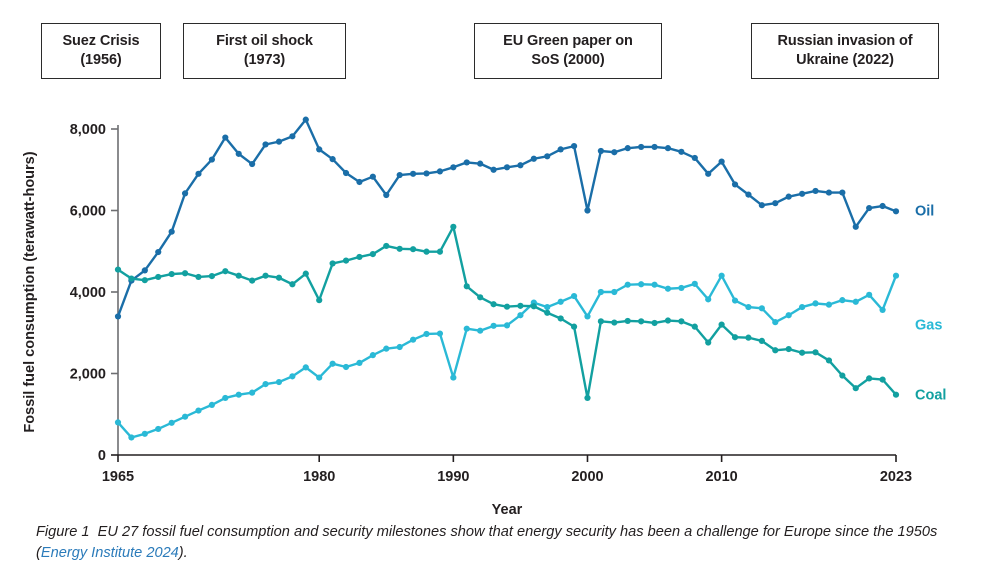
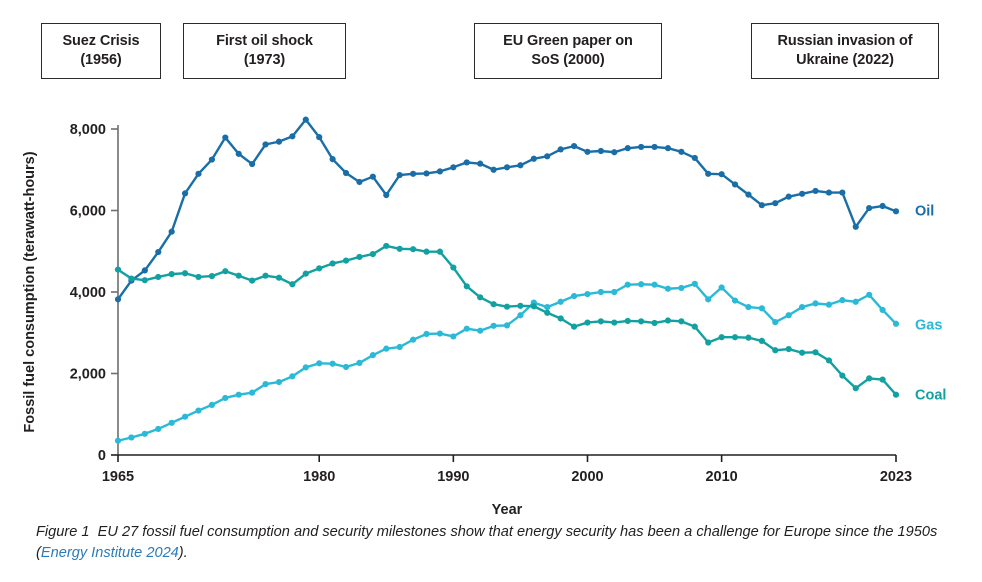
Oil/1965: 3400 -> 3800
Gas/1965: 800 -> 400
Oil/1980: 7500 -> 7800
Gas/1980: 1900 -> 2200
Coal/1980: 3800 -> 4600
Gas/1990: 1900 -> 2900
Coal/1990: 5600 -> 4600
Oil/2000: 6000 -> 7400
Gas/2000: 3400 -> 4000
Coal/2000: 1400 -> 3200
Oil/2010: 7200 -> 6900
Gas/2010: 4400 -> 4100
Coal/2010: 3200 -> 2900
Gas/2023: 4400 -> 3200
